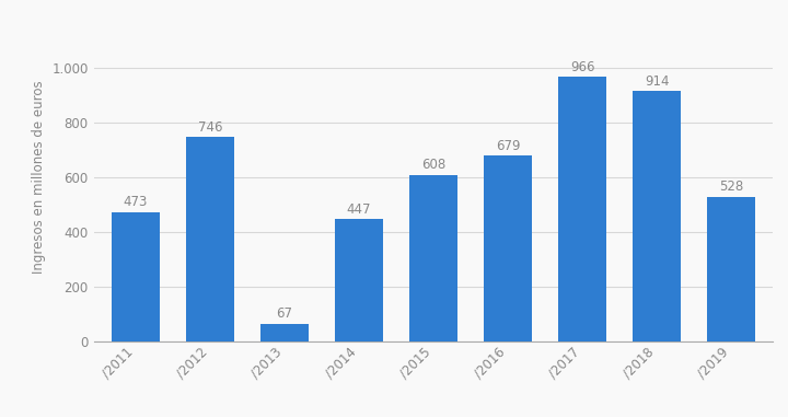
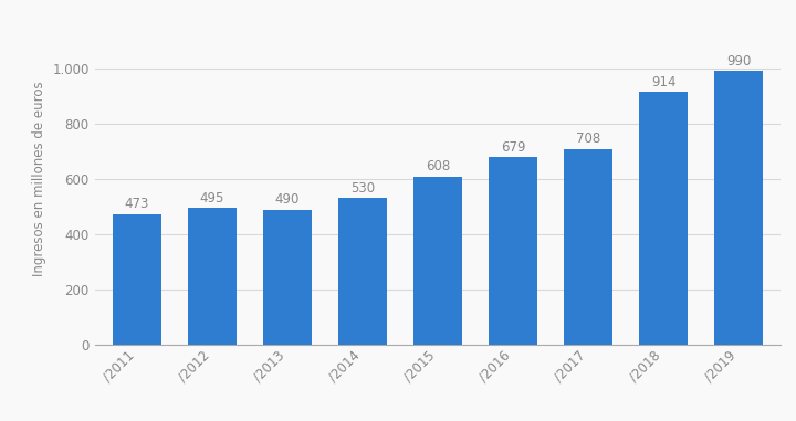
/2012: 746 -> 495
/2013: 67 -> 490
/2014: 447 -> 530
/2017: 966 -> 708
/2019: 528 -> 990
